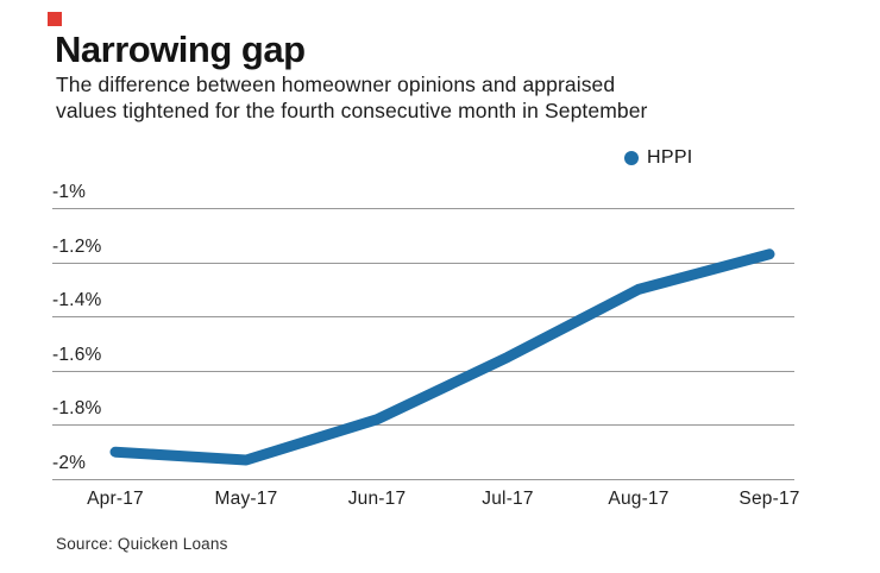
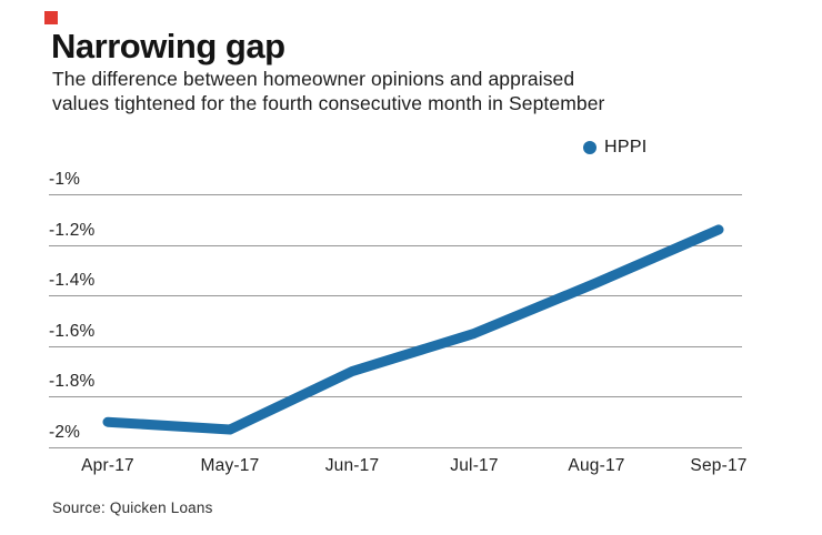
Jun-17: -1.78% -> -1.70%
Aug-17: -1.30% -> -1.35%
Sep-17: -1.17% -> -1.14%
